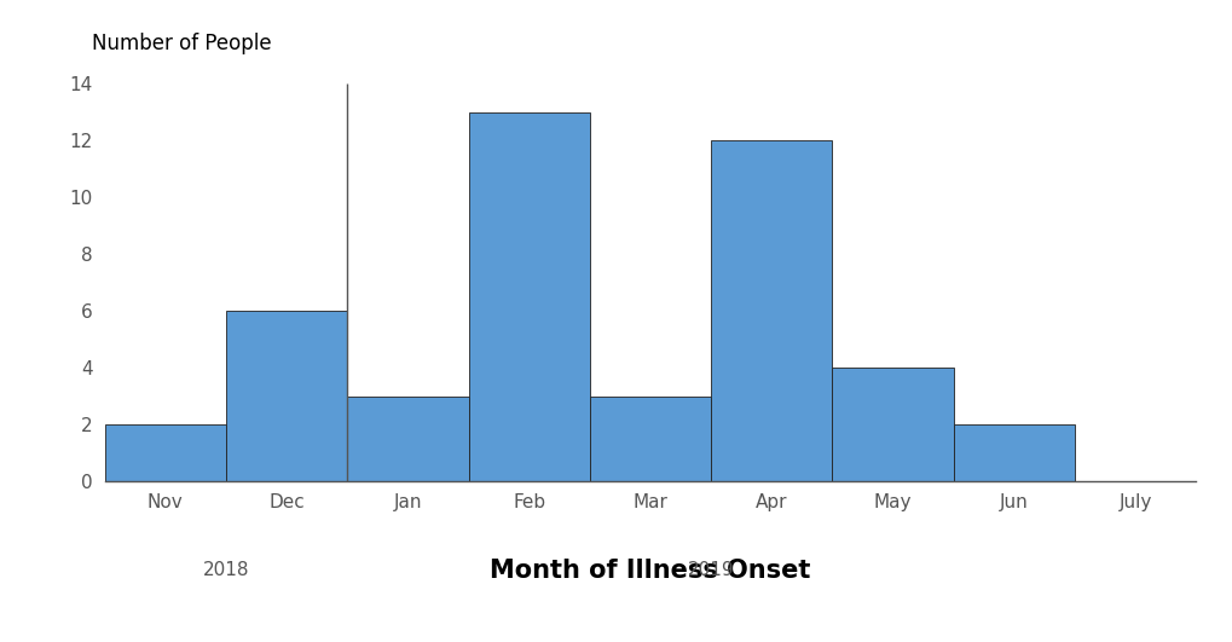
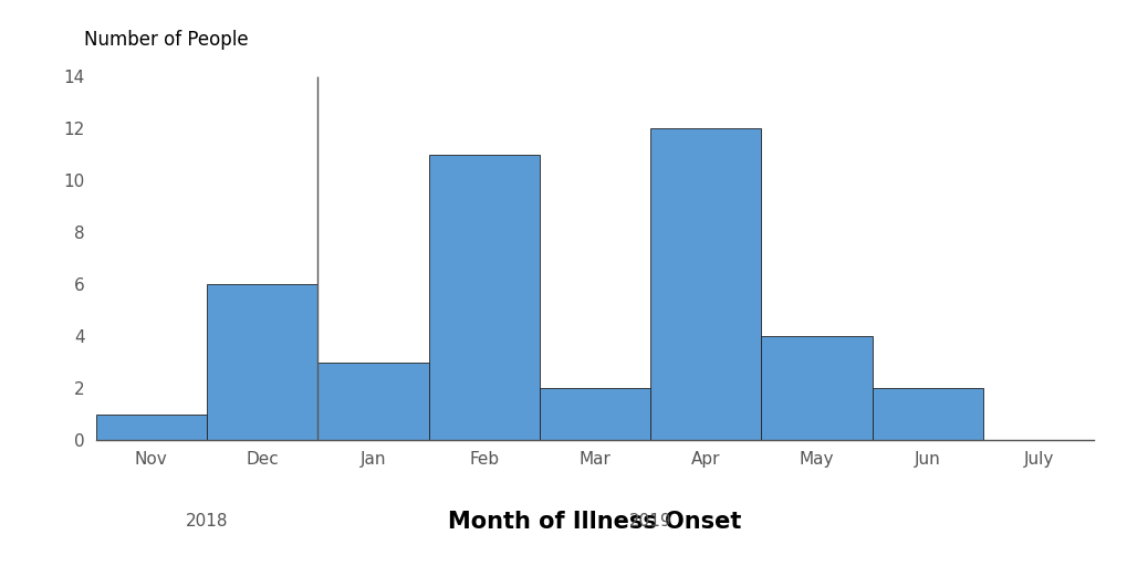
Nov: 2 -> 1
Feb: 13 -> 11
Mar: 3 -> 2
